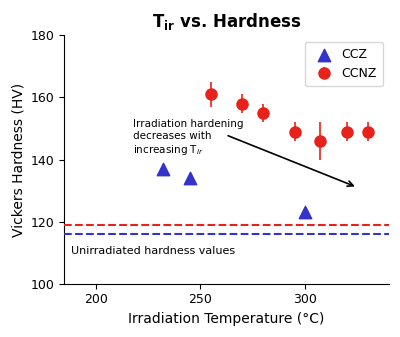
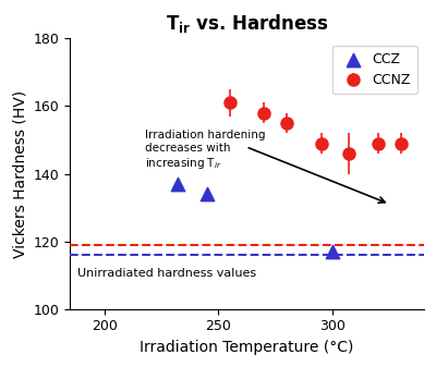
CCZ/300: 123 -> 117
